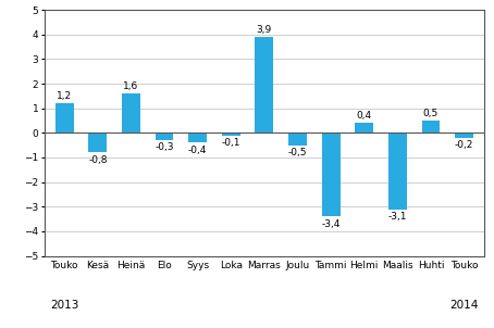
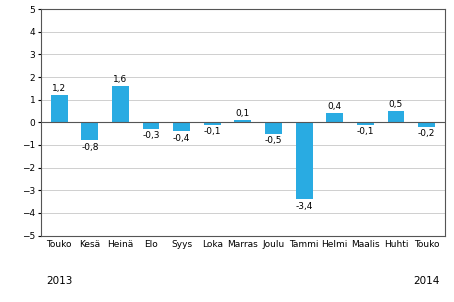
Marras: 3,9 -> 0,1
Maalis: -3,1 -> -0,1
